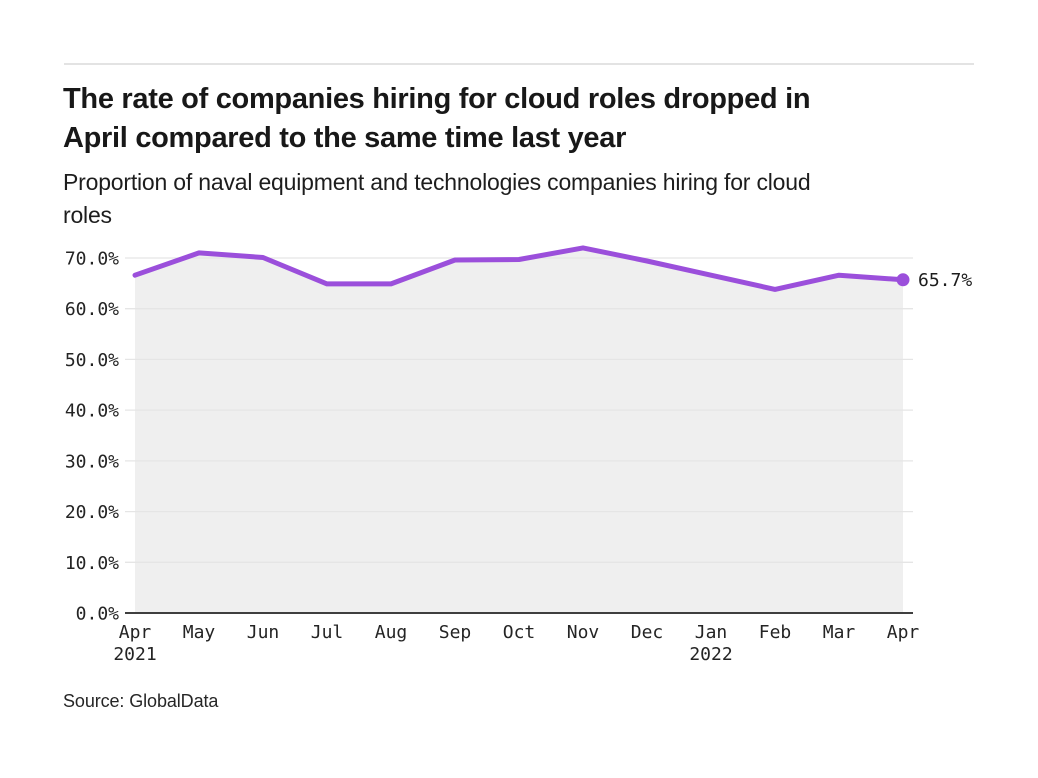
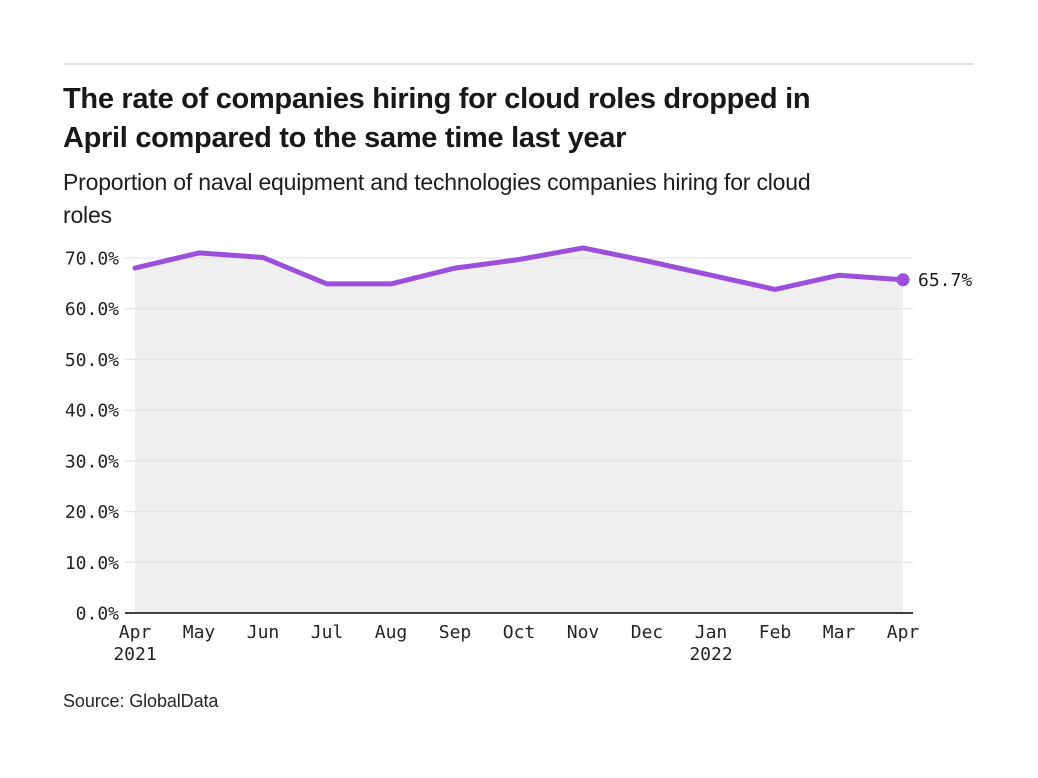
Apr 2021: 67% -> 68%
Sep: 70% -> 68%
